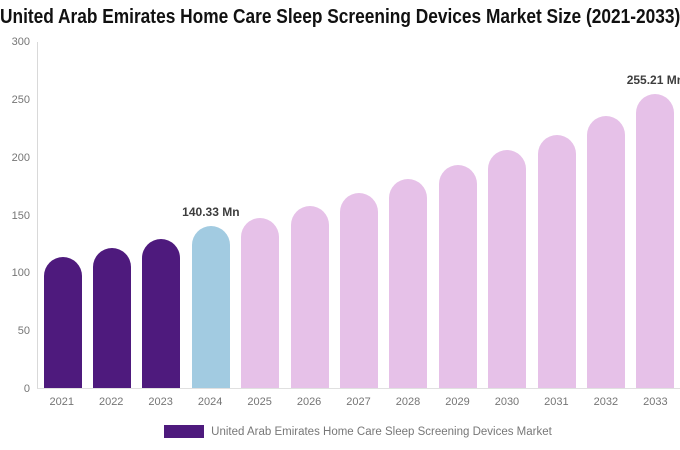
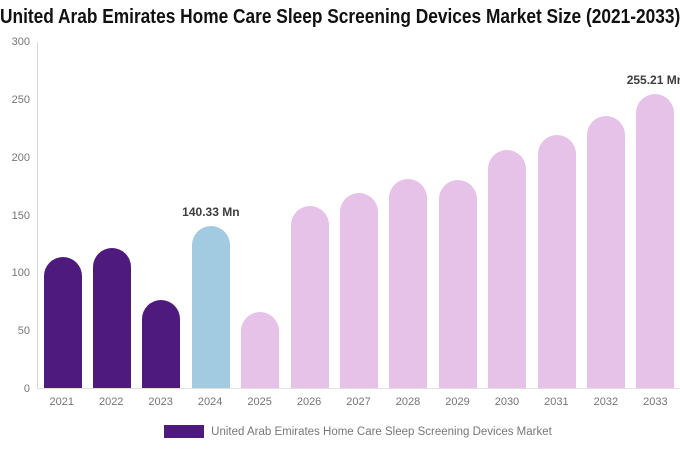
2023: 130 -> 76
2025: 148 -> 66
2029: 194 -> 180
